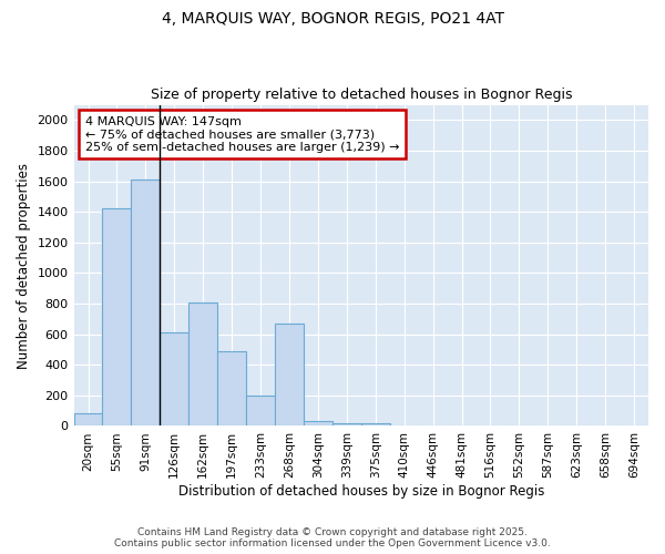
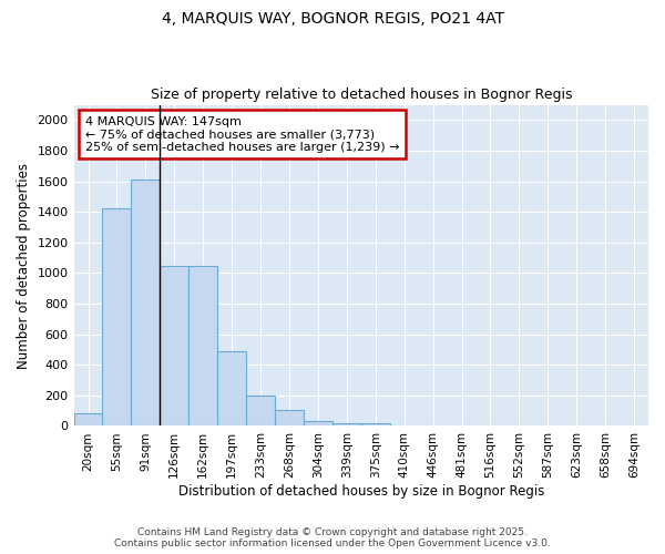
126sqm: 610 -> 1050
162sqm: 810 -> 1050
268sqm: 670 -> 100
